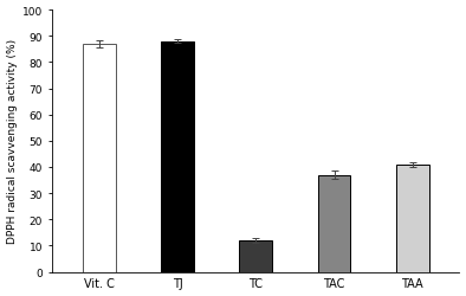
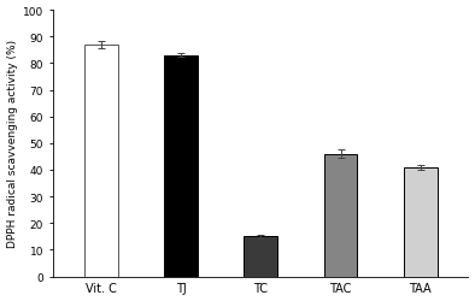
TJ: 88 -> 83
TC: 12 -> 15
TAC: 37 -> 46
